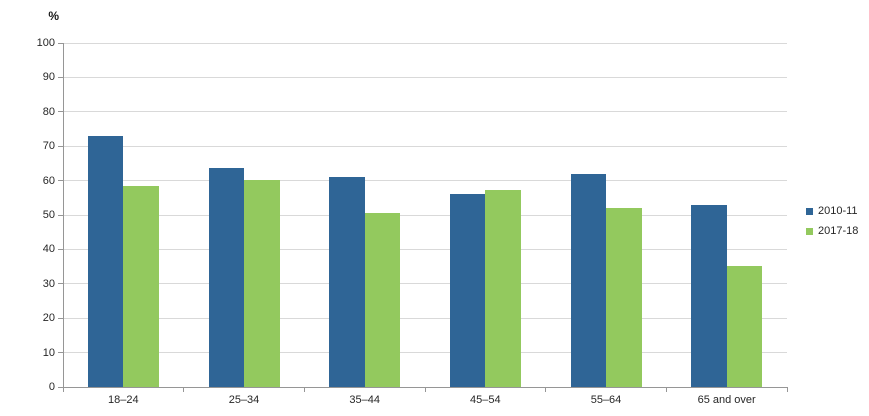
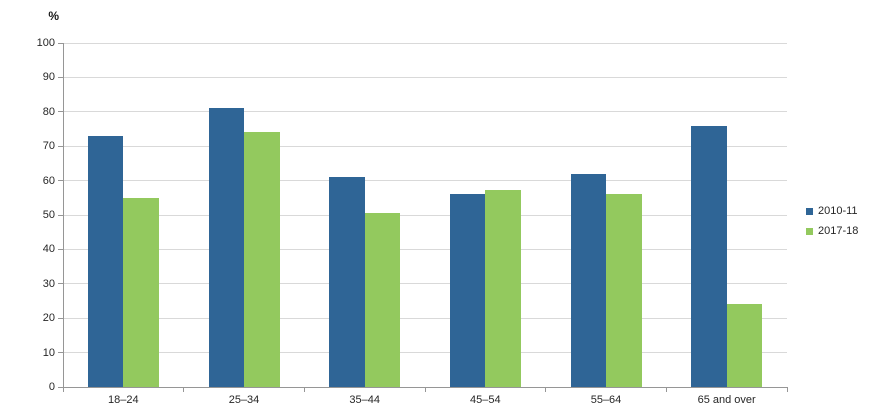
2017-18/18–24: 58 -> 55
2010-11/25–34: 64 -> 81
2017-18/25–34: 60 -> 74
2017-18/55–64: 52 -> 56
2010-11/65 and over: 53 -> 76
2017-18/65 and over: 35 -> 24
